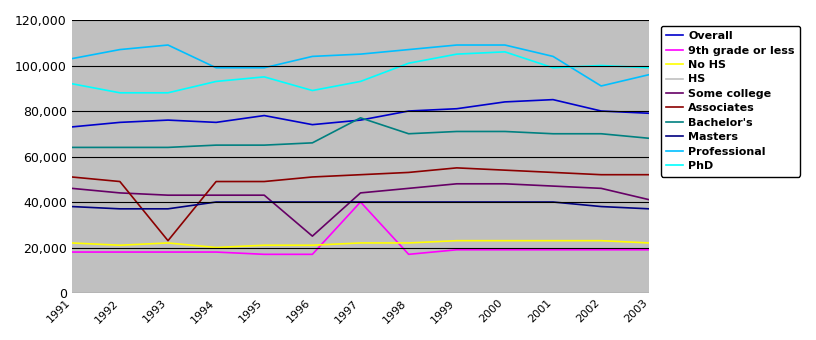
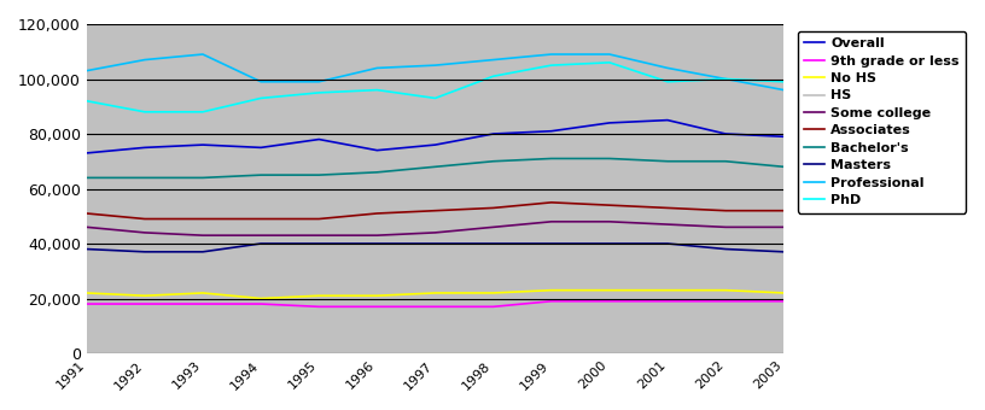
Associates/1993: 23,000 -> 49,000
Some college/1996: 25,000 -> 43,000
PhD/1996: 89,000 -> 96,000
9th grade or less/1997: 40,000 -> 17,000
Bachelor's/1997: 77,000 -> 68,000
Professional/2002: 91,000 -> 100,000
Some college/2003: 41,000 -> 46,000
